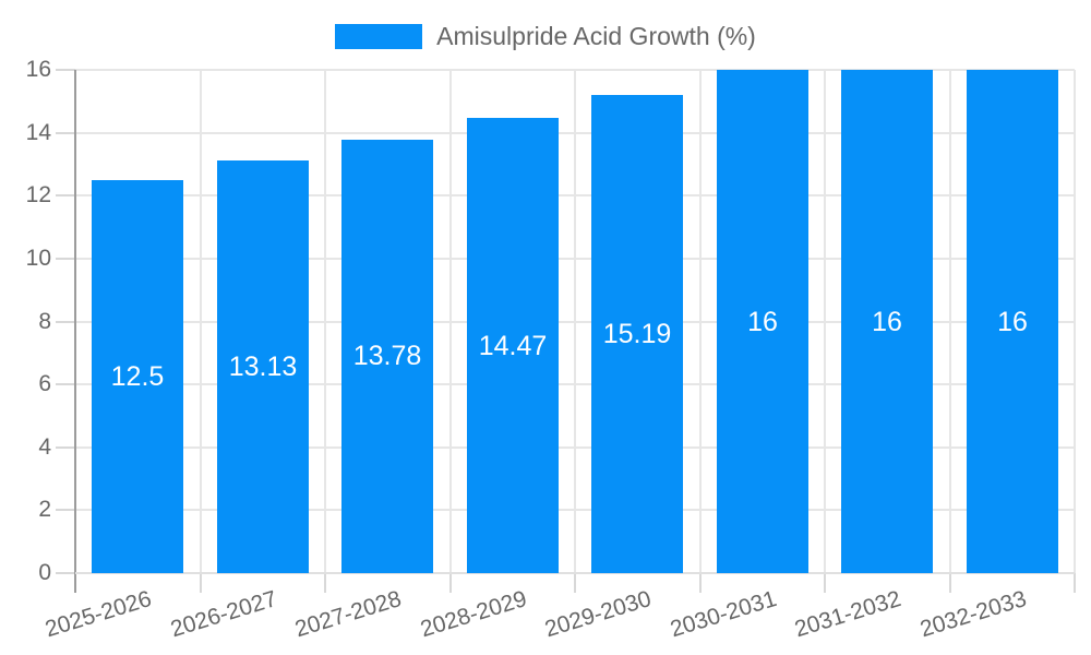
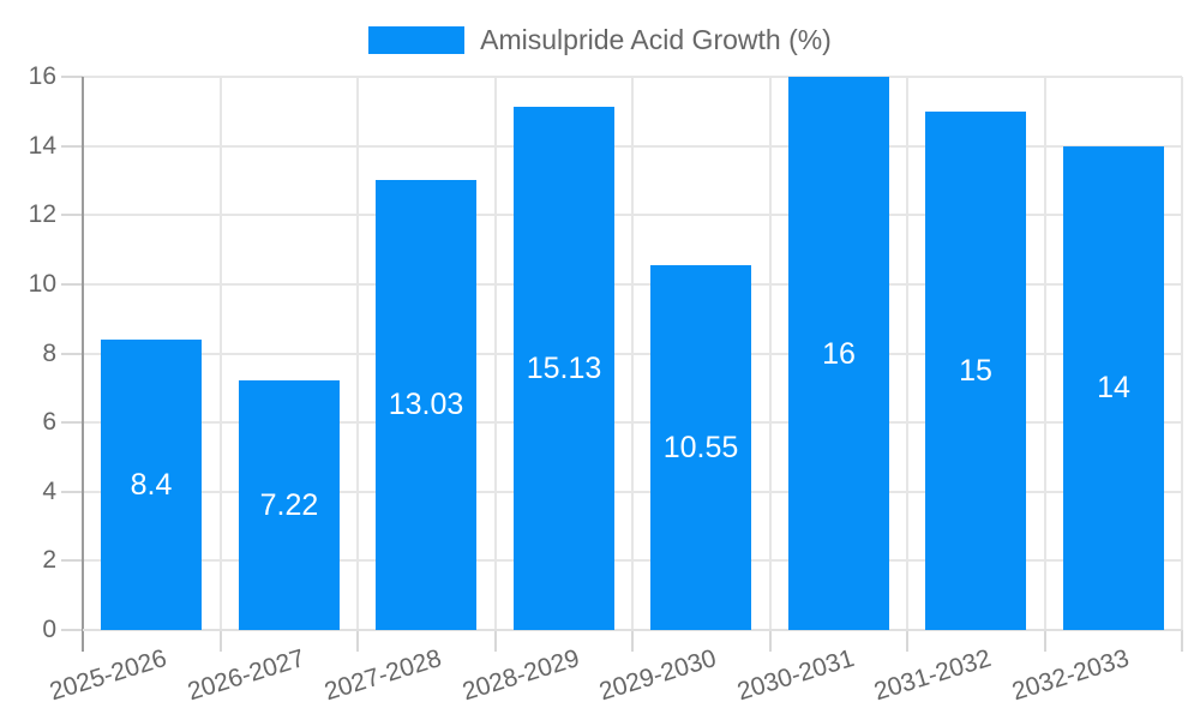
2025-2026: 12.5 -> 8.4
2026-2027: 13.13 -> 7.22
2027-2028: 13.78 -> 13.03
2028-2029: 14.47 -> 15.13
2029-2030: 15.19 -> 10.55
2031-2032: 16 -> 15
2032-2033: 16 -> 14
